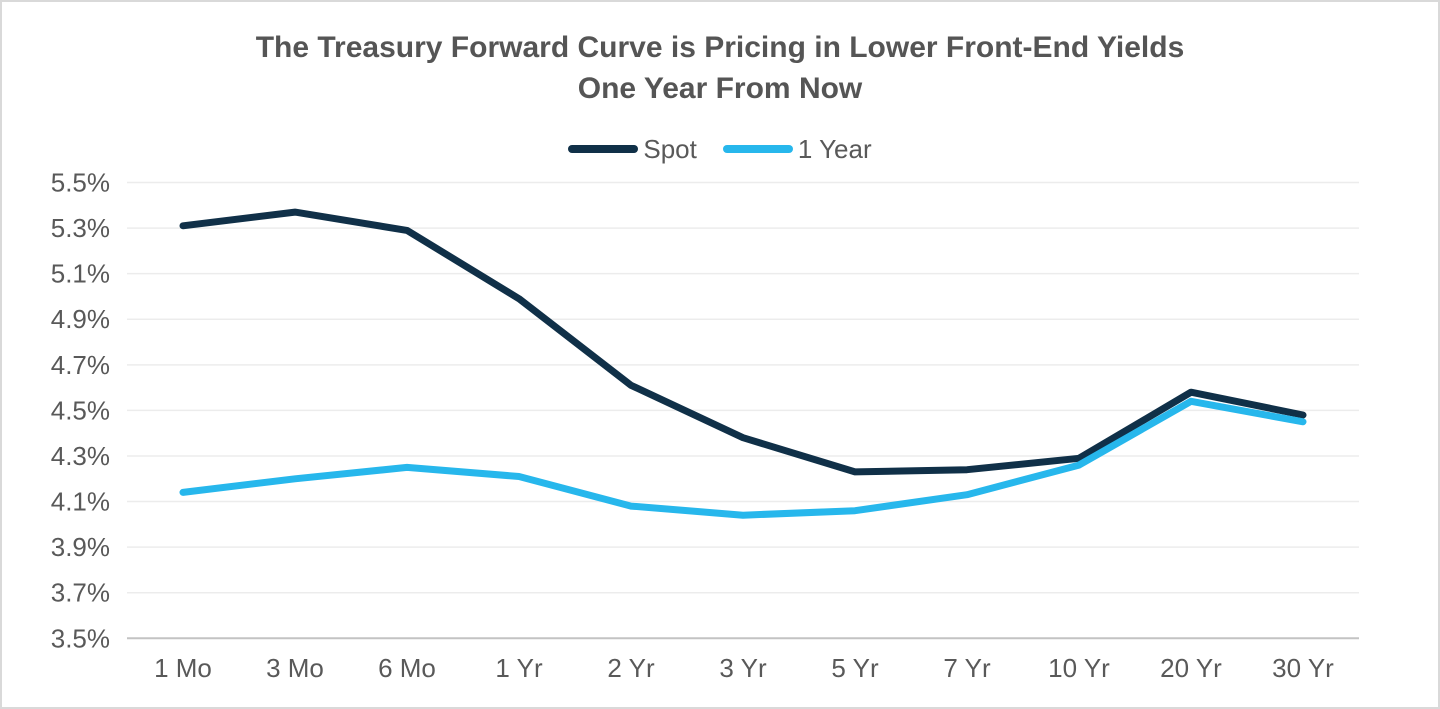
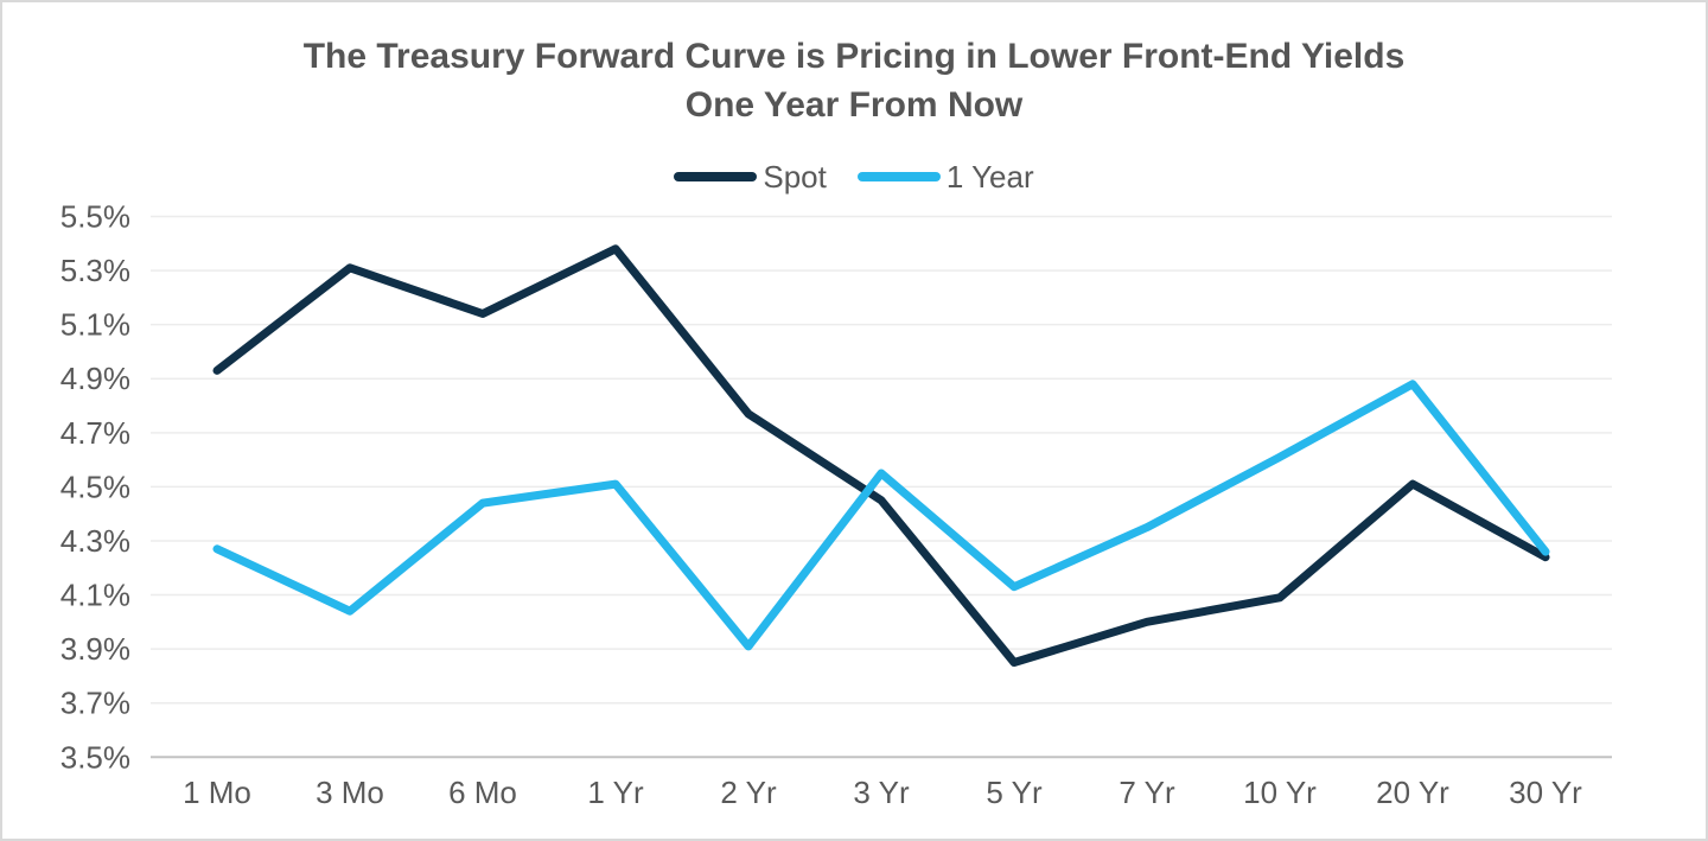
Spot/1 Mo: 5.31% -> 4.93%
1 Year/1 Mo: 4.14% -> 4.27%
Spot/3 Mo: 5.37% -> 5.31%
1 Year/3 Mo: 4.20% -> 4.04%
Spot/6 Mo: 5.29% -> 5.14%
1 Year/6 Mo: 4.25% -> 4.44%
Spot/1 Yr: 4.99% -> 5.38%
1 Year/1 Yr: 4.21% -> 4.51%
Spot/2 Yr: 4.61% -> 4.77%
1 Year/2 Yr: 4.08% -> 3.91%
Spot/3 Yr: 4.38% -> 4.45%
1 Year/3 Yr: 4.04% -> 4.55%
Spot/5 Yr: 4.23% -> 3.85%
1 Year/5 Yr: 4.06% -> 4.13%
Spot/7 Yr: 4.24% -> 4.00%
1 Year/7 Yr: 4.13% -> 4.35%
Spot/10 Yr: 4.29% -> 4.09%
1 Year/10 Yr: 4.26% -> 4.61%
Spot/20 Yr: 4.58% -> 4.51%
1 Year/20 Yr: 4.54% -> 4.88%
Spot/30 Yr: 4.48% -> 4.24%
1 Year/30 Yr: 4.45% -> 4.26%
